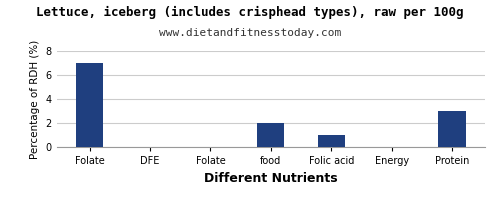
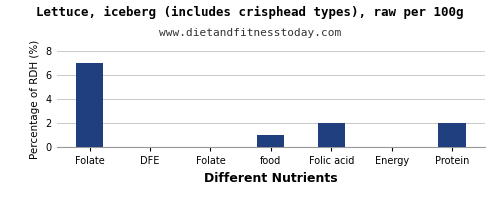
food: 2 -> 1
Folic acid: 1 -> 2
Protein: 3 -> 2
